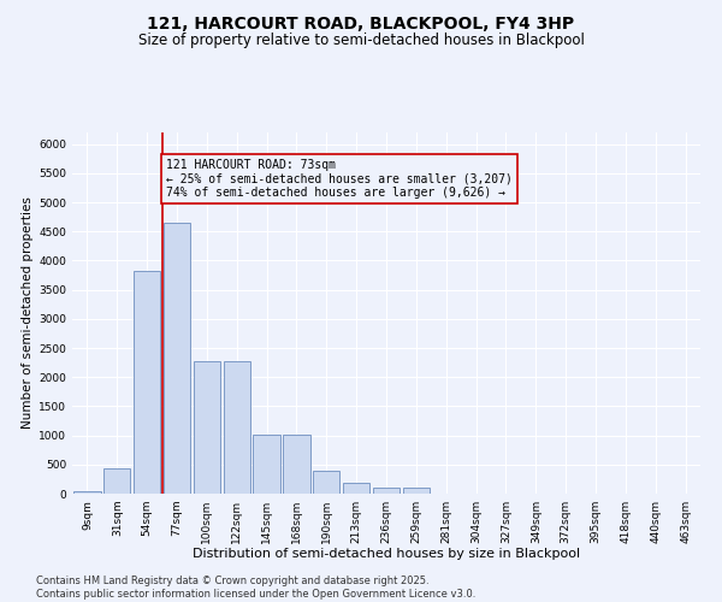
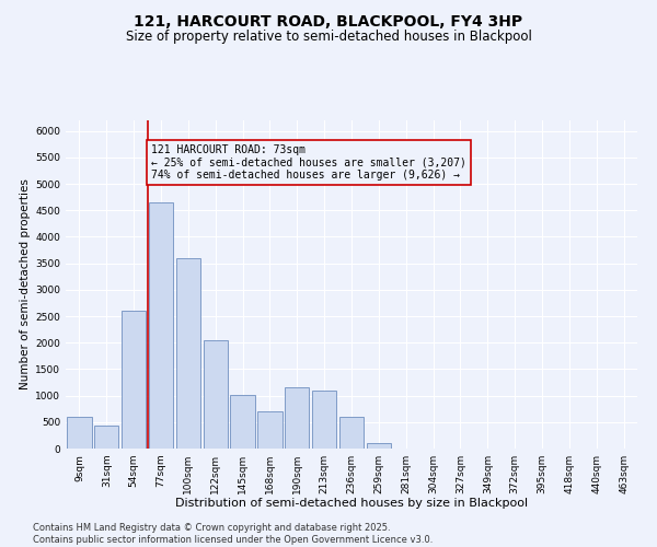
9sqm: 50 -> 600
54sqm: 3820 -> 2600
100sqm: 2280 -> 3600
122sqm: 2280 -> 2050
168sqm: 1010 -> 700
190sqm: 390 -> 1150
213sqm: 180 -> 1100
236sqm: 100 -> 600
